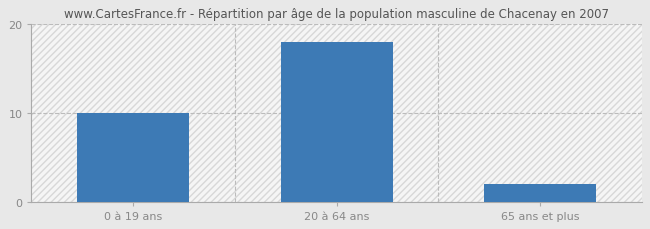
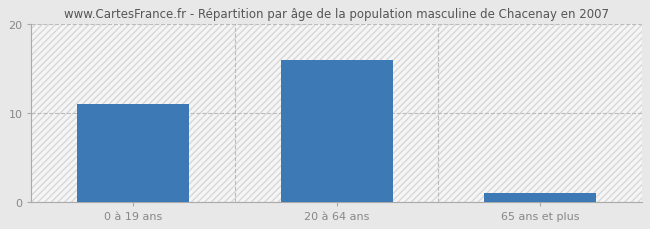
0 à 19 ans: 10 -> 11
20 à 64 ans: 18 -> 16
65 ans et plus: 2 -> 1
